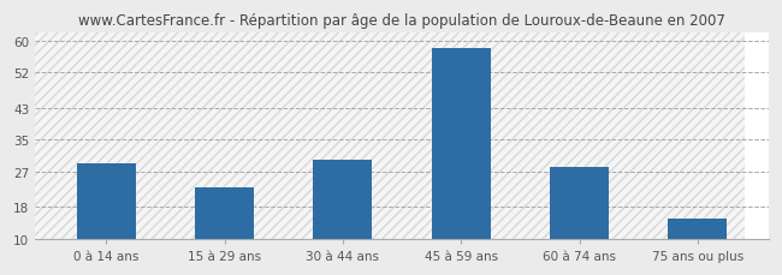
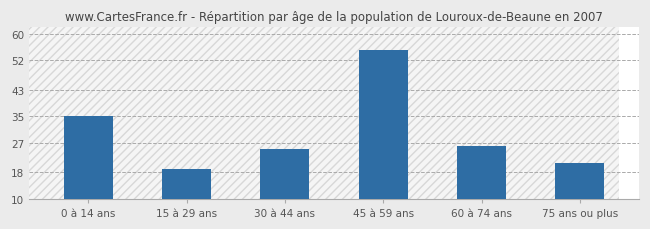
0 à 14 ans: 29 -> 35
15 à 29 ans: 23 -> 19
30 à 44 ans: 30 -> 25
45 à 59 ans: 58 -> 55
60 à 74 ans: 28 -> 26
75 ans ou plus: 15 -> 21
